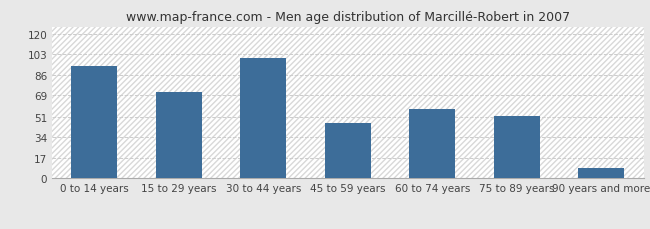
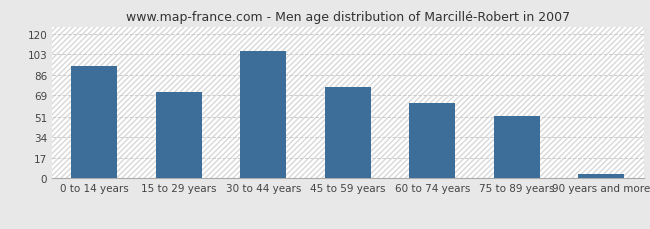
30 to 44 years: 100 -> 106
45 to 59 years: 46 -> 76
60 to 74 years: 58 -> 63
90 years and more: 9 -> 4
